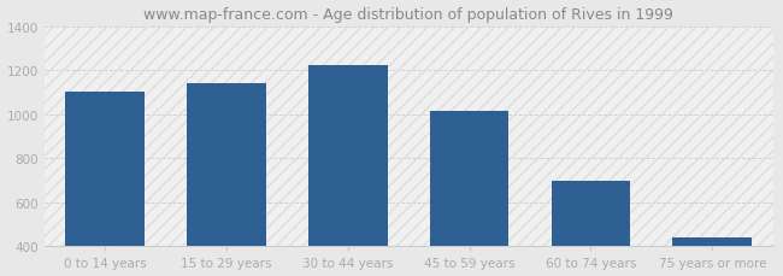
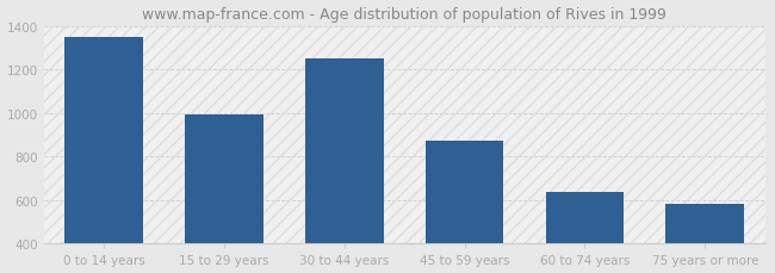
0 to 14 years: 1100 -> 1350
15 to 29 years: 1140 -> 990
30 to 44 years: 1220 -> 1250
45 to 59 years: 1020 -> 870
60 to 74 years: 700 -> 640
75 years or more: 440 -> 580
